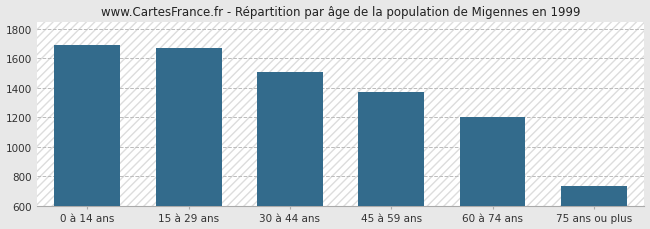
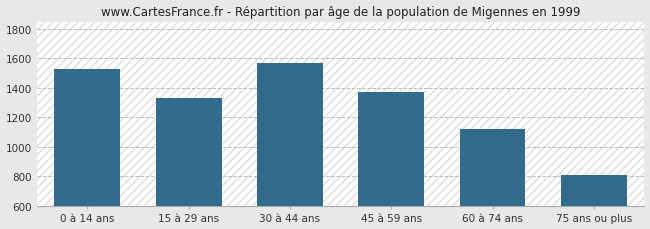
0 à 14 ans: 1690 -> 1530
15 à 29 ans: 1670 -> 1330
30 à 44 ans: 1510 -> 1570
60 à 74 ans: 1200 -> 1120
75 ans ou plus: 740 -> 810
